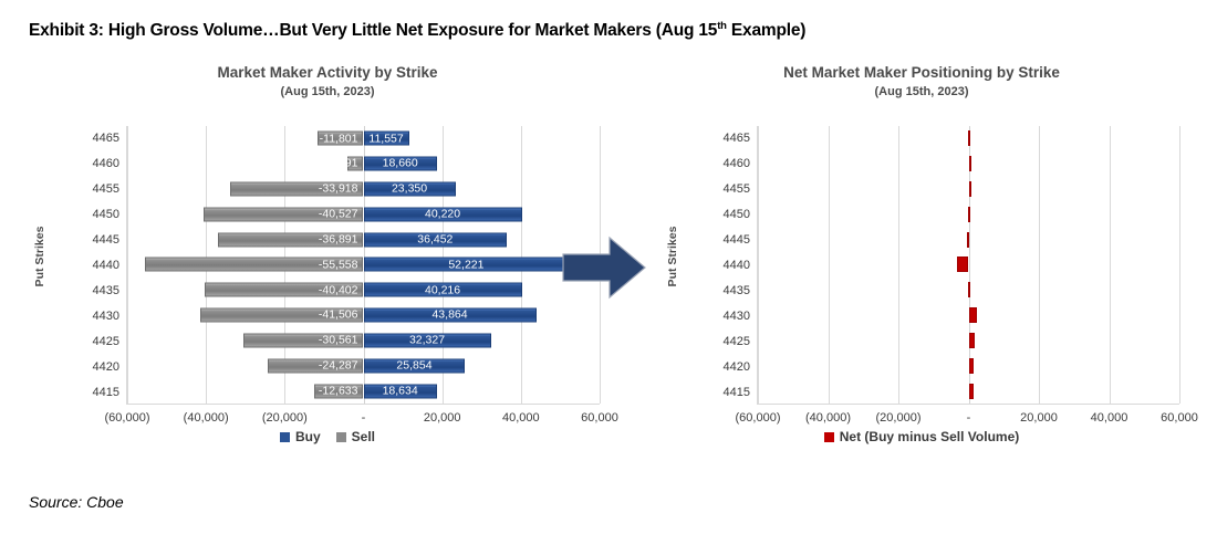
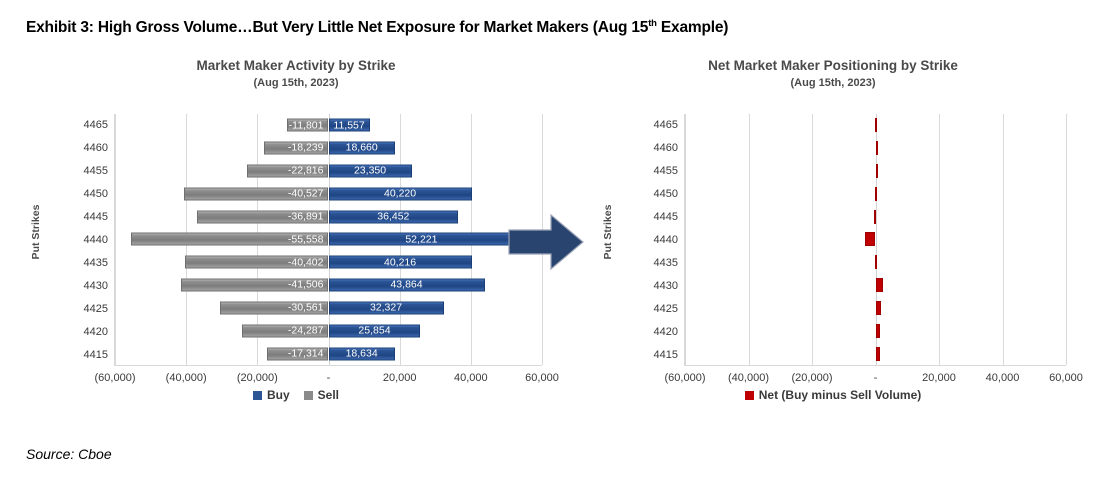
Market Maker Activity by Strike/Sell/4460: -4,091 -> -18,239
Market Maker Activity by Strike/Sell/4455: -33,918 -> -22,816
Market Maker Activity by Strike/Sell/4415: -12,633 -> -17,314
